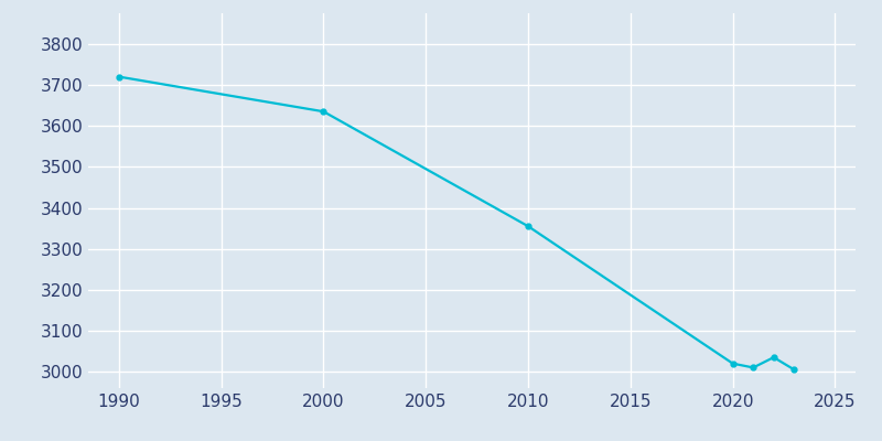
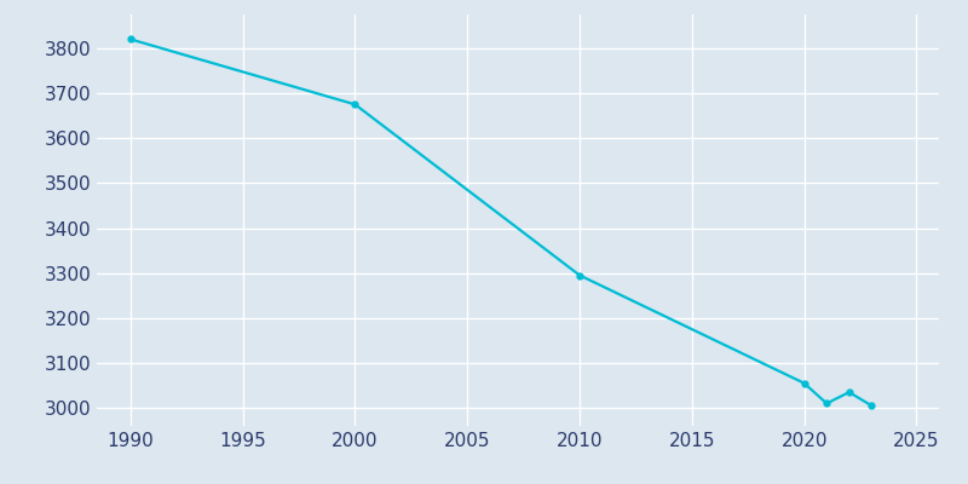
1990: 3720 -> 3820
2000: 3635 -> 3675
2010: 3355 -> 3295
2020: 3020 -> 3055
